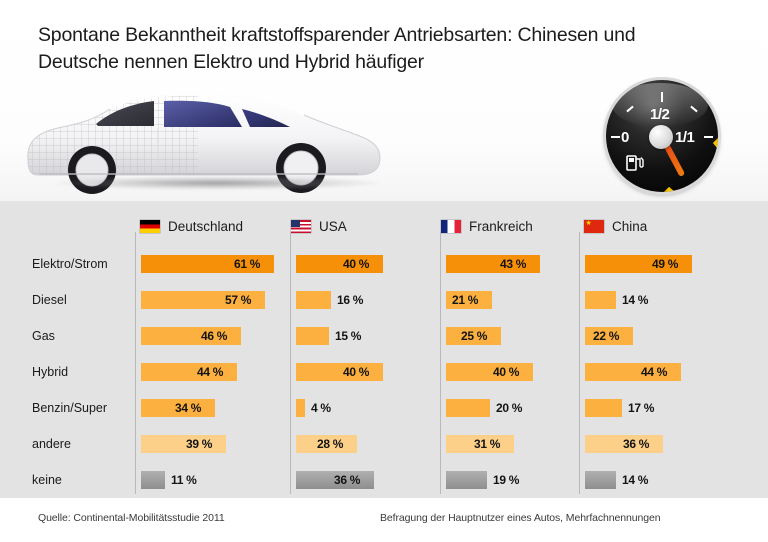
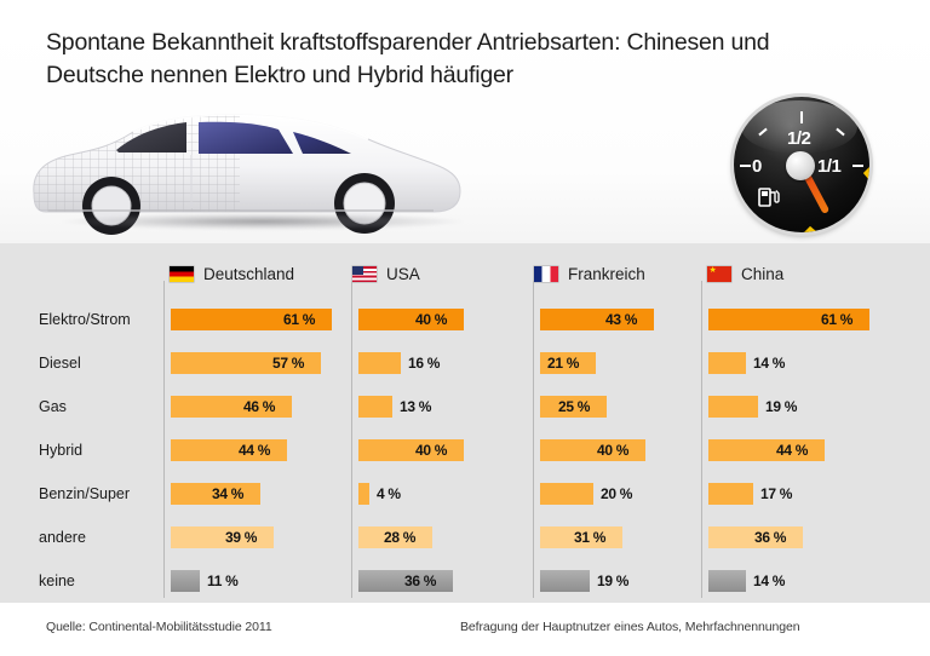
China/Elektro/Strom: 49 -> 61
USA/Gas: 15 -> 13
China/Gas: 22 -> 19
